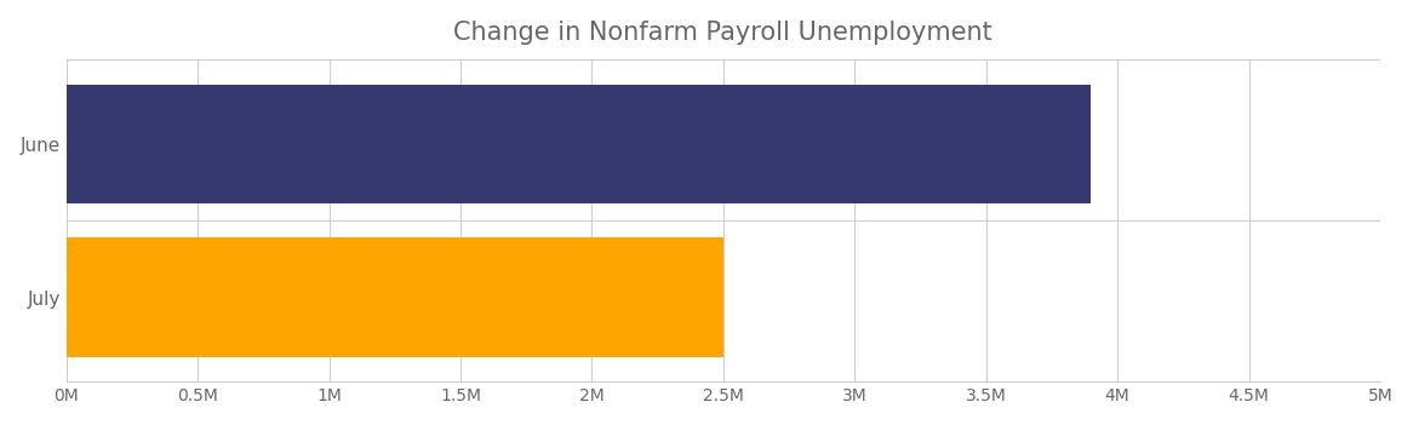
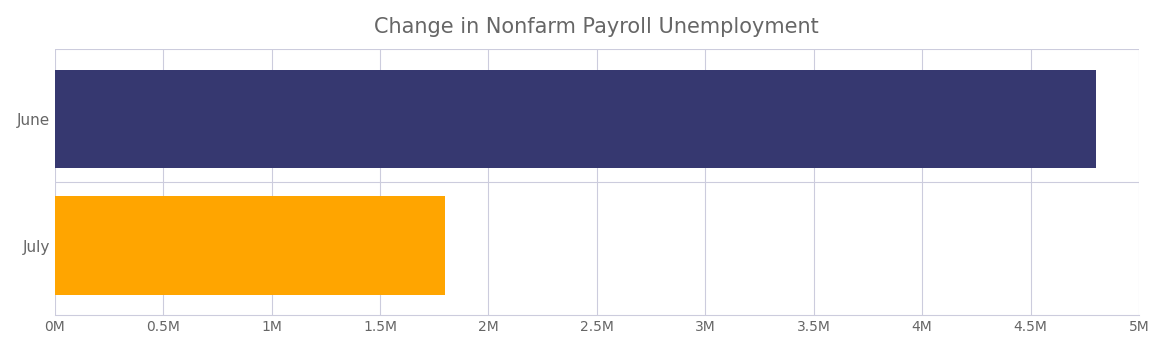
June: 3.9M -> 4.8M
July: 2.5M -> 1.8M
